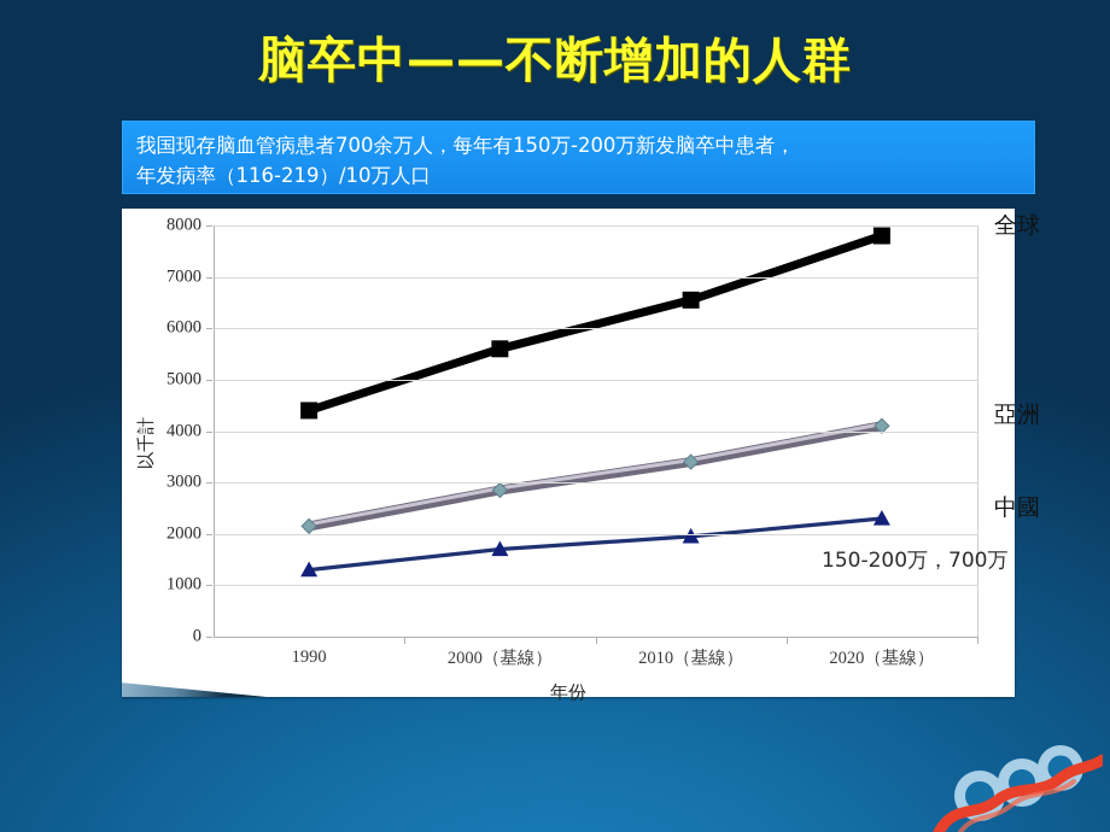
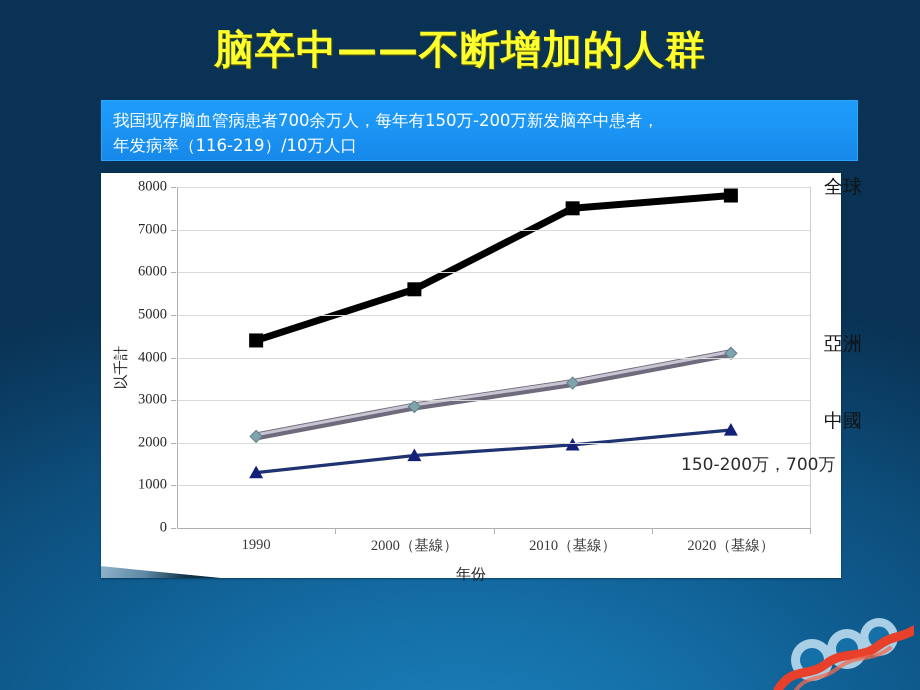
全球/2010（基線）: 6600 -> 7500
